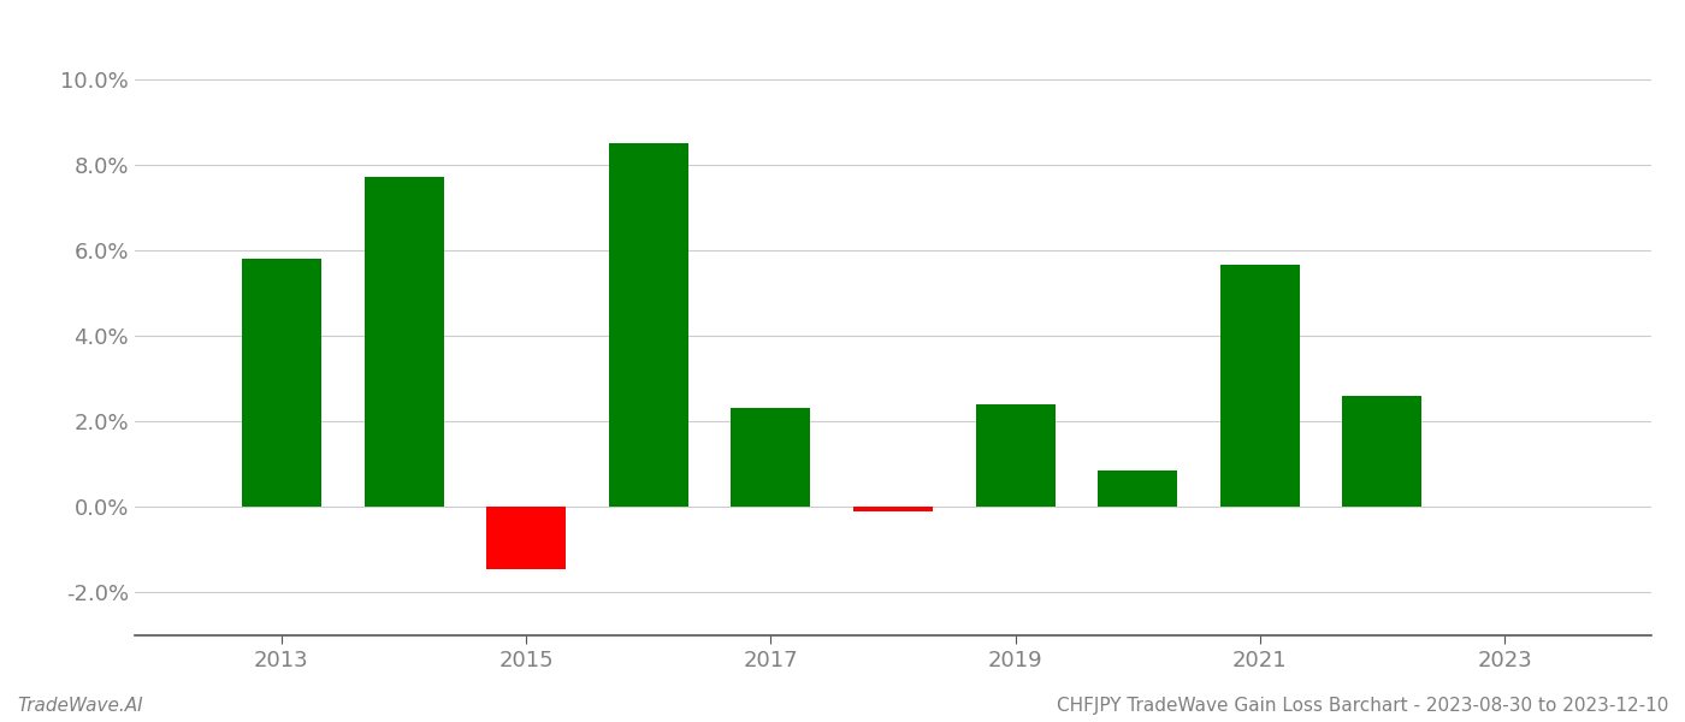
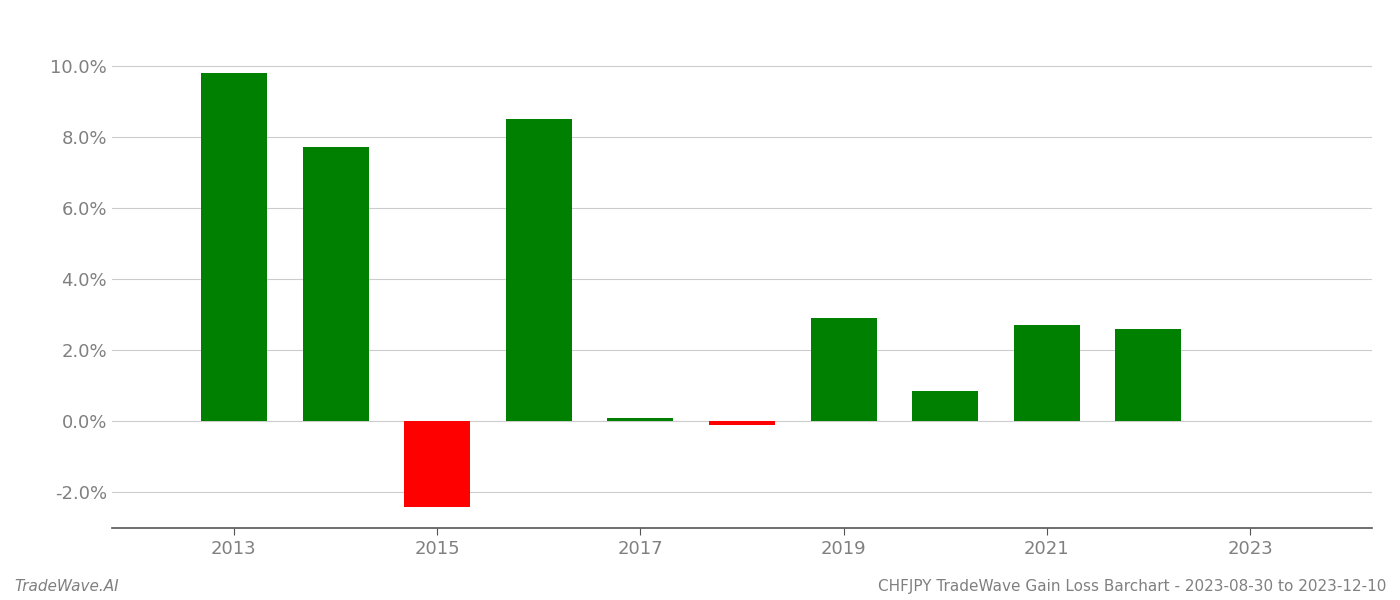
2013: 5.80% -> 9.80%
2015: -1.45% -> -2.40%
2017: 2.30% -> 0.10%
2019: 2.40% -> 2.90%
2021: 5.65% -> 2.70%
